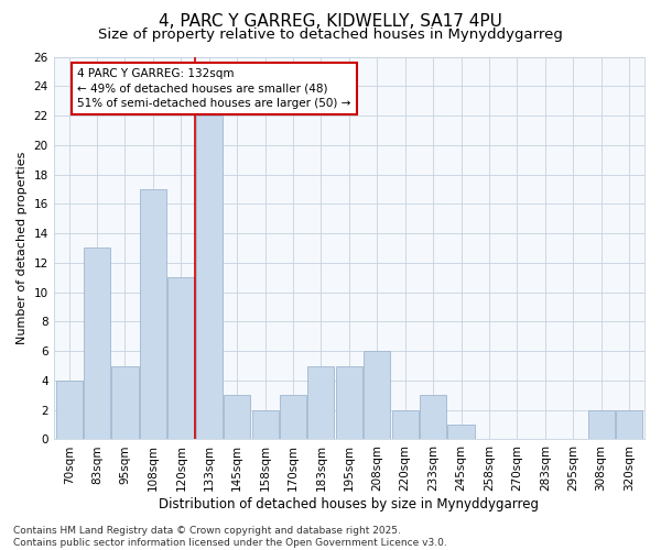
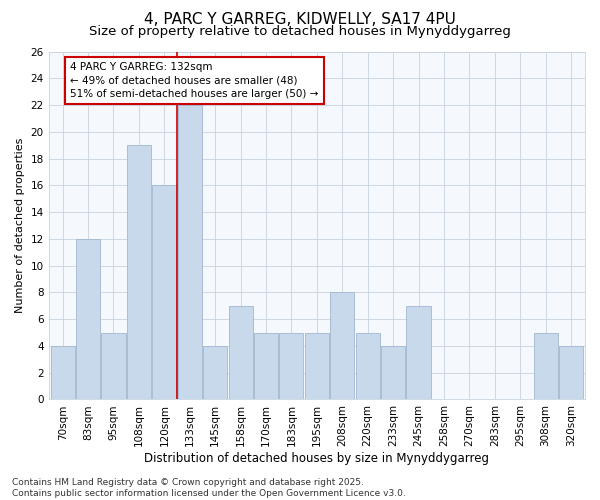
83sqm: 13 -> 12
108sqm: 17 -> 19
120sqm: 11 -> 16
145sqm: 3 -> 4
158sqm: 2 -> 7
170sqm: 3 -> 5
208sqm: 6 -> 8
220sqm: 2 -> 5
233sqm: 3 -> 4
245sqm: 1 -> 7
308sqm: 2 -> 5
320sqm: 2 -> 4
